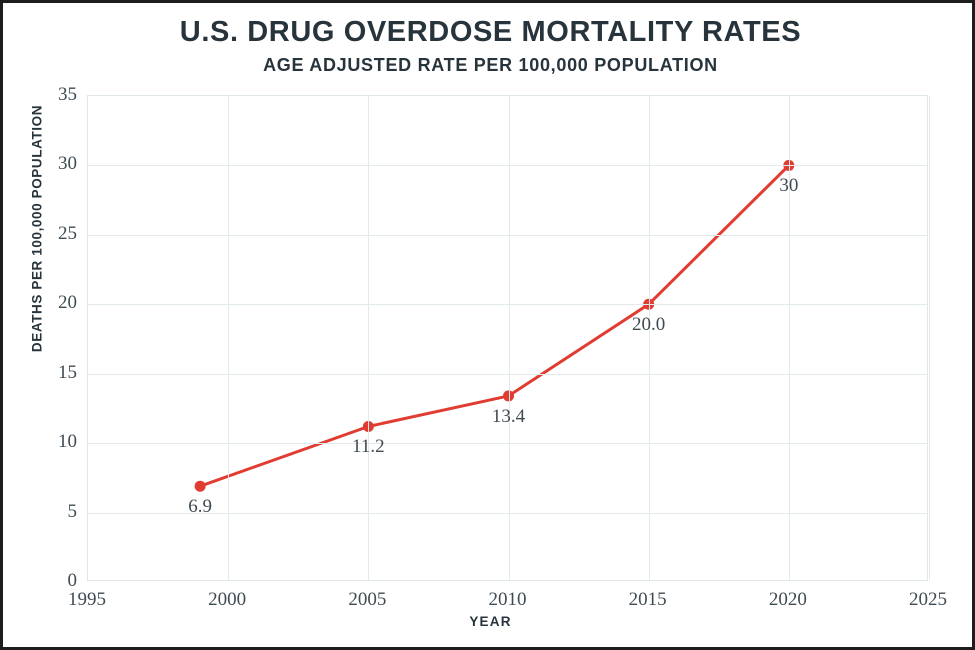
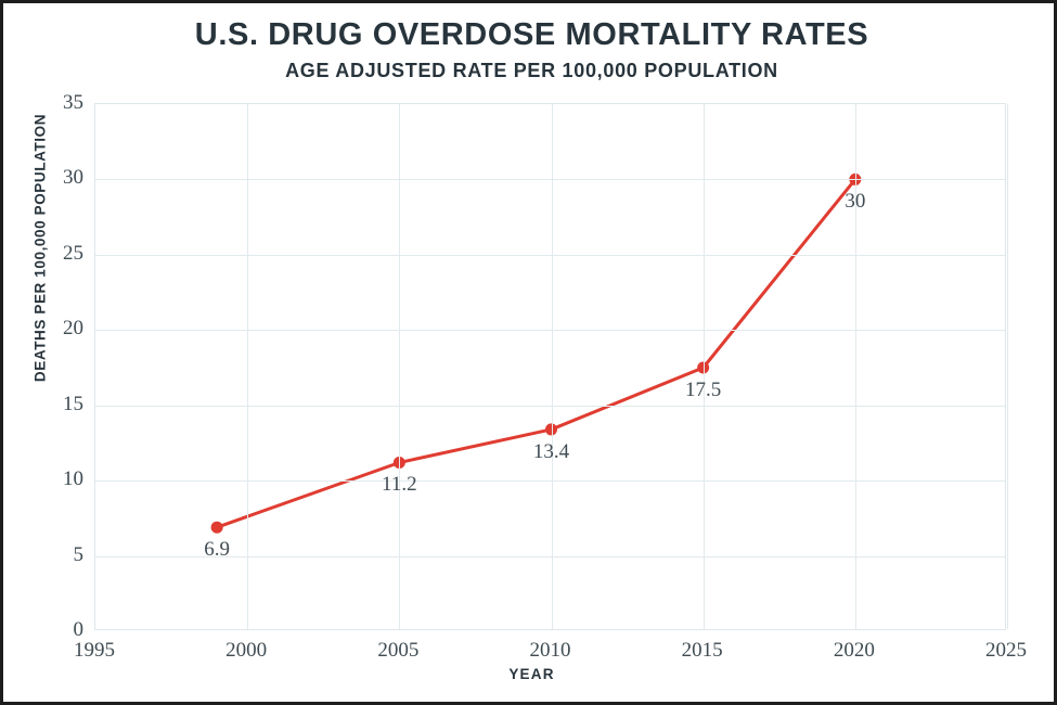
2015: 20.0 -> 17.5
